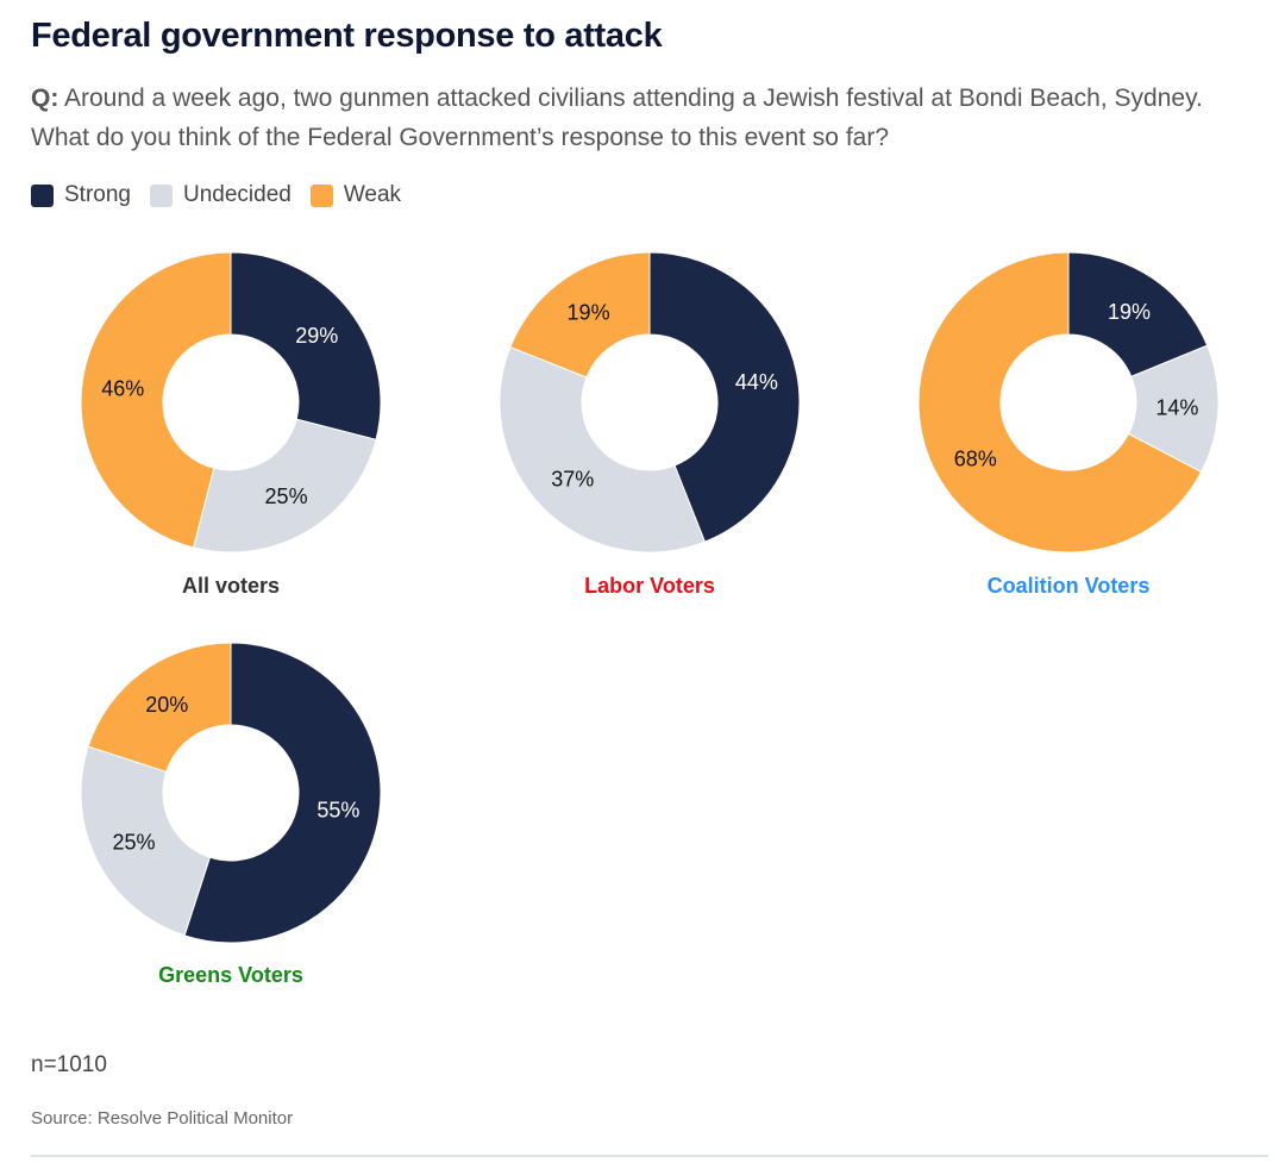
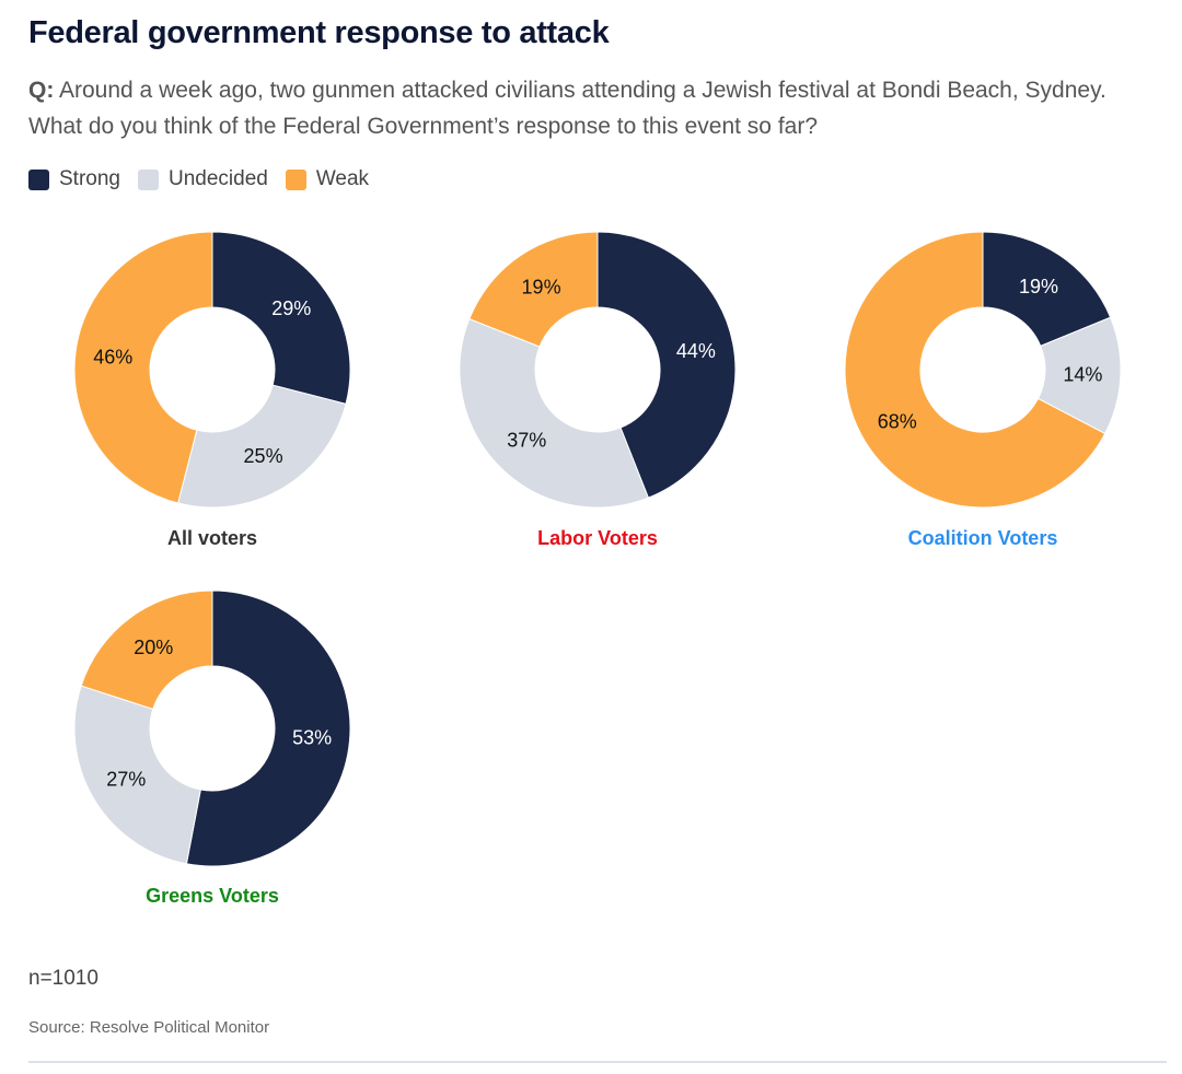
Greens Voters/Strong: 55% -> 53%
Greens Voters/Undecided: 25% -> 27%
